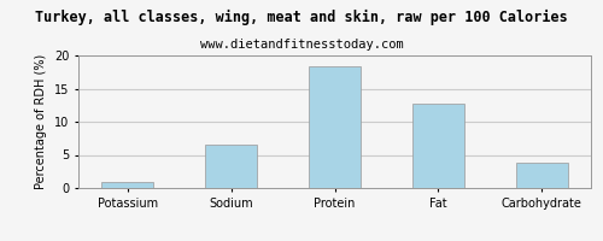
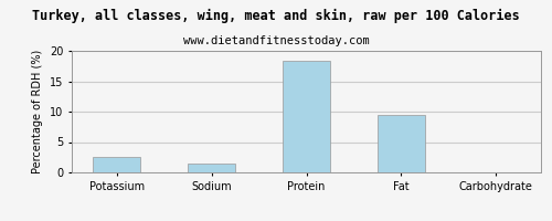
Potassium: 1.0 -> 2.5
Sodium: 6.6 -> 1.5
Fat: 12.8 -> 9.5
Carbohydrate: 3.8 -> 0.1
